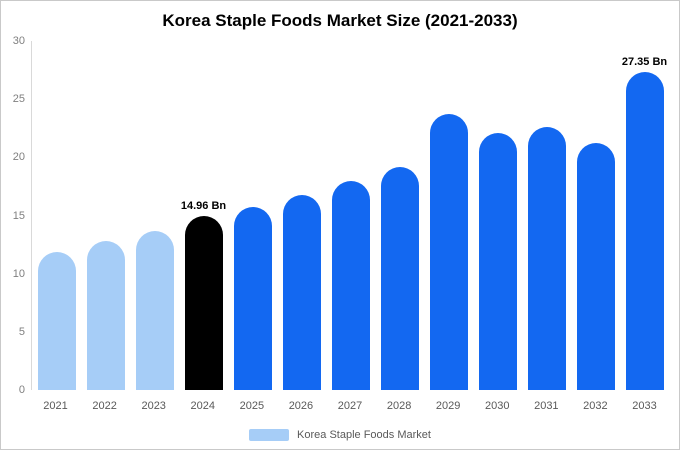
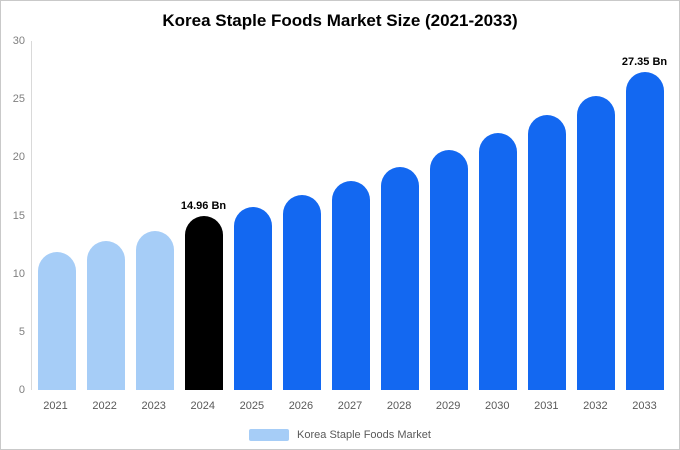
2029: 23.7 -> 20.6
2031: 22.6 -> 23.6
2032: 21.2 -> 25.3
